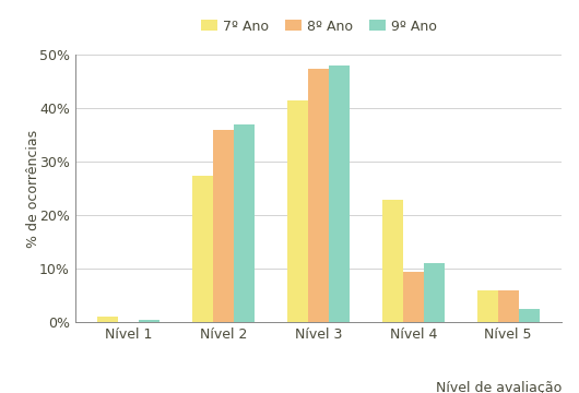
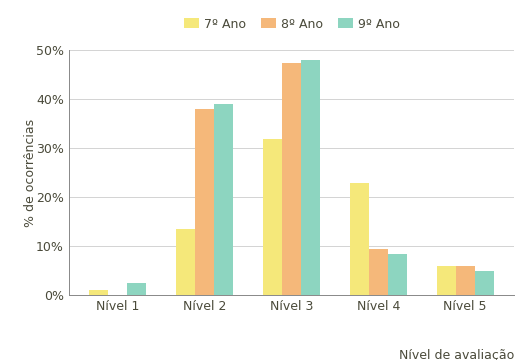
9º Ano/Nível 1: 0.5% -> 2.5%
7º Ano/Nível 2: 27.5% -> 13.5%
8º Ano/Nível 2: 36.0% -> 38.0%
9º Ano/Nível 2: 37.0% -> 39.0%
7º Ano/Nível 3: 41.5% -> 32.0%
9º Ano/Nível 4: 11.0% -> 8.5%
9º Ano/Nível 5: 2.5% -> 5.0%
